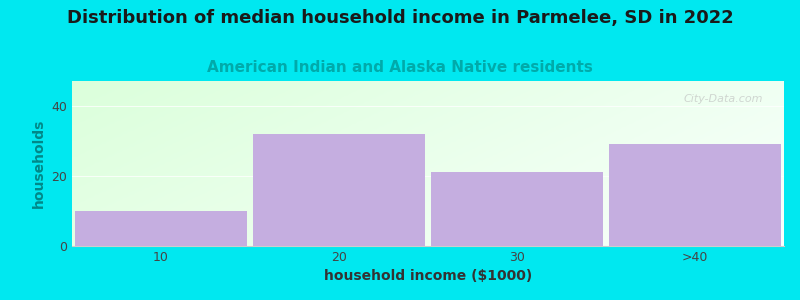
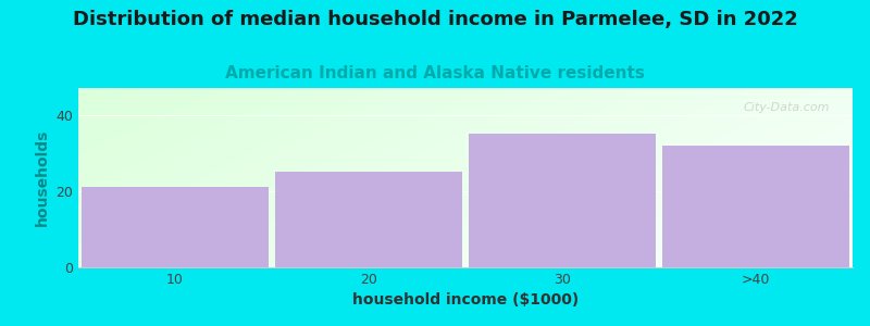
10: 10 -> 21
20: 32 -> 25
30: 21 -> 35
>40: 29 -> 32
